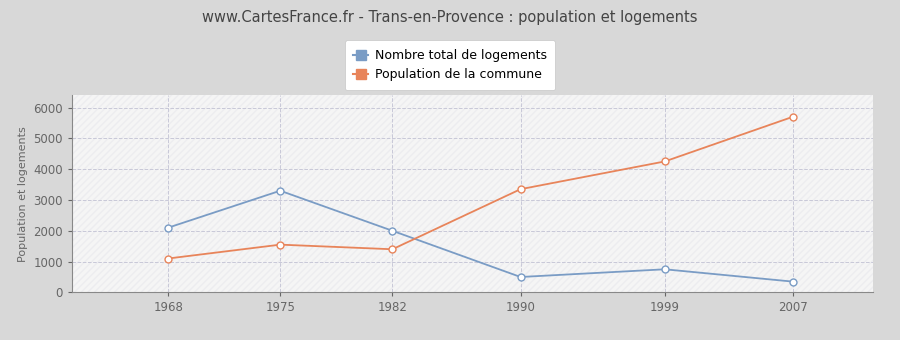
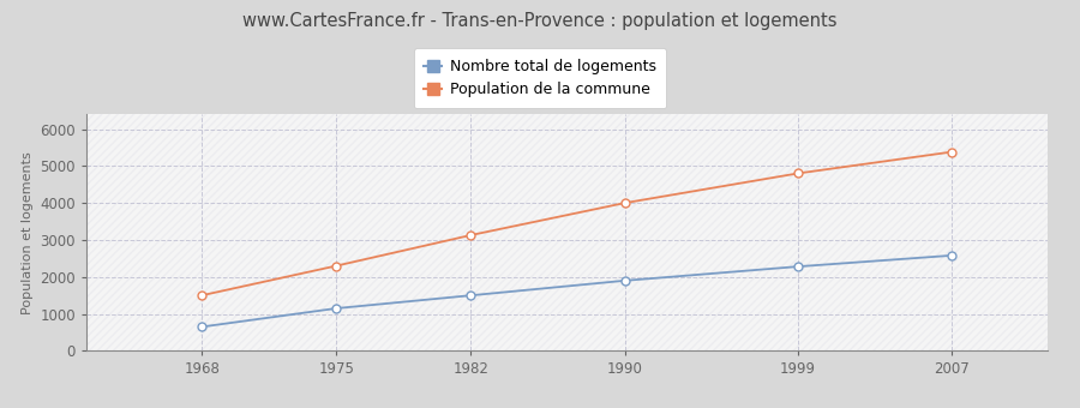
Nombre total de logements/1968: 2100 -> 650
Population de la commune/1968: 1100 -> 1500
Nombre total de logements/1975: 3300 -> 1150
Population de la commune/1975: 1550 -> 2300
Nombre total de logements/1982: 2000 -> 1500
Population de la commune/1982: 1400 -> 3130
Nombre total de logements/1990: 500 -> 1900
Population de la commune/1990: 3350 -> 4000
Nombre total de logements/1999: 750 -> 2280
Population de la commune/1999: 4250 -> 4800
Nombre total de logements/2007: 350 -> 2580
Population de la commune/2007: 5700 -> 5380
